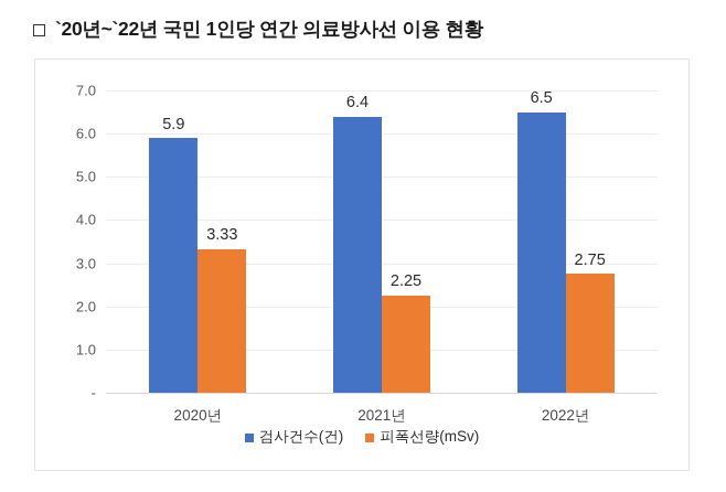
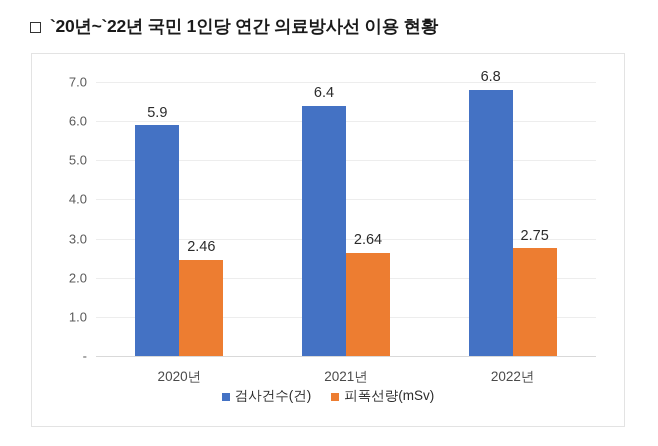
피폭선량(mSv)/2020년: 3.33 -> 2.46
피폭선량(mSv)/2021년: 2.25 -> 2.64
검사건수(건)/2022년: 6.5 -> 6.8
